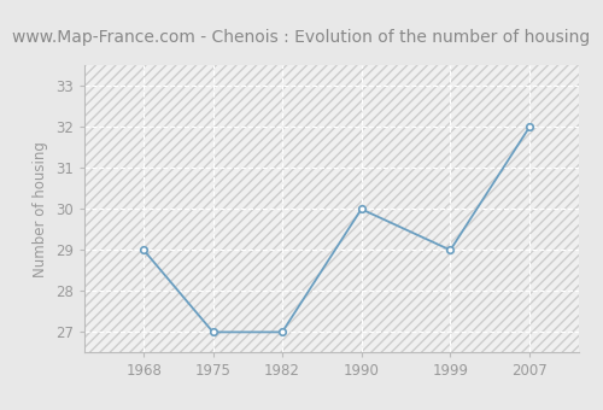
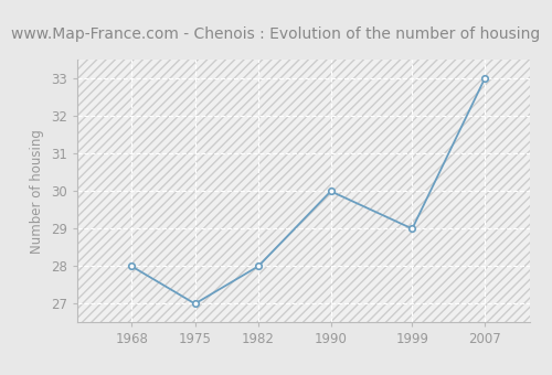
1968: 29 -> 28
1982: 27 -> 28
2007: 32 -> 33
